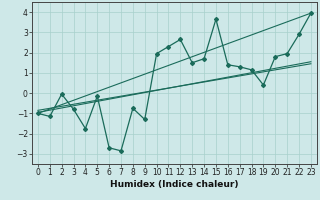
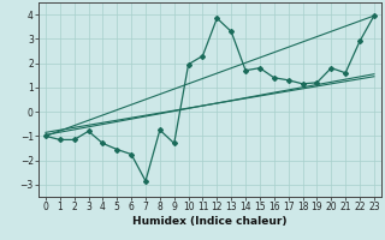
2: -0.05 -> -1.15
4: -1.75 -> -1.30
5: -0.15 -> -1.55
6: -2.70 -> -1.75
12: 2.65 -> 3.85
13: 1.50 -> 3.30
15: 3.65 -> 1.80
19: 0.40 -> 1.20
21: 1.95 -> 1.60
